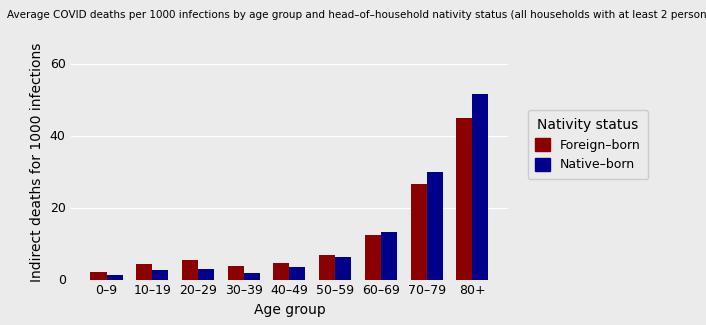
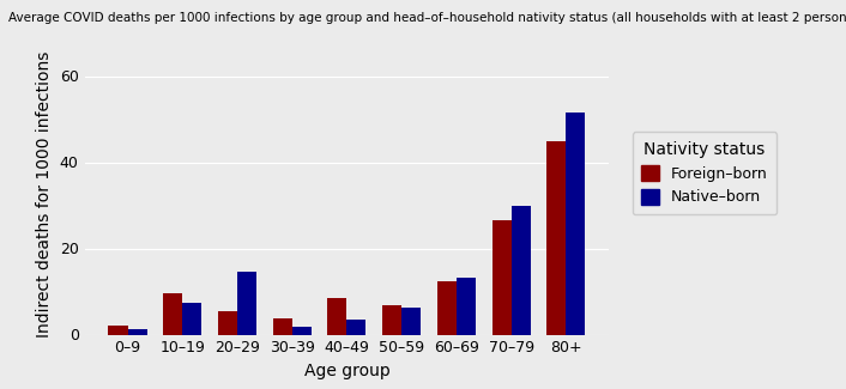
Foreign–born/10–19: 4.2 -> 9.5
Native–born/10–19: 2.6 -> 7.5
Native–born/20–29: 2.8 -> 14.5
Foreign–born/40–49: 4.6 -> 8.5
